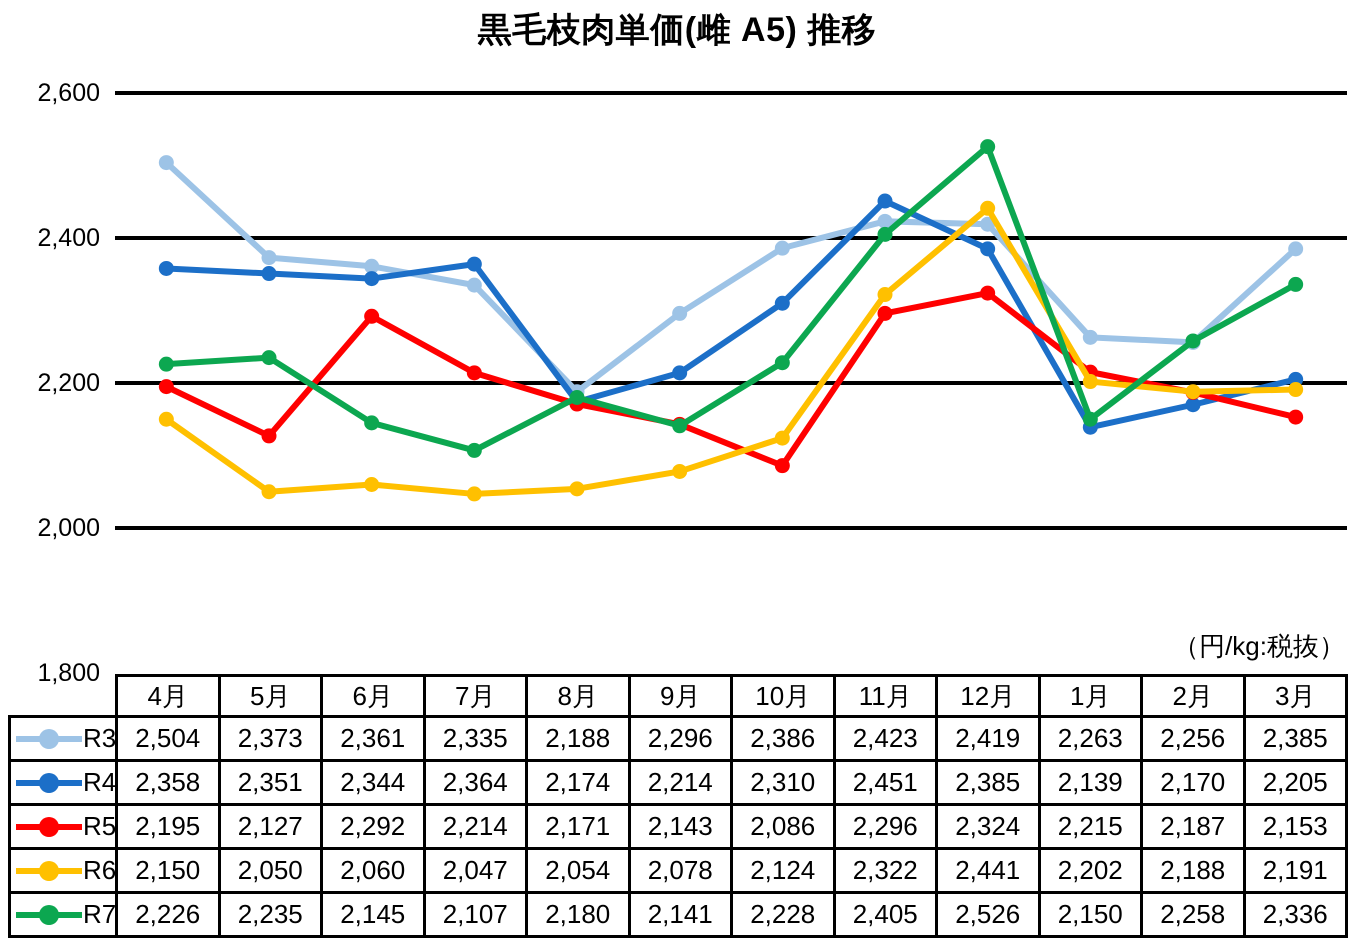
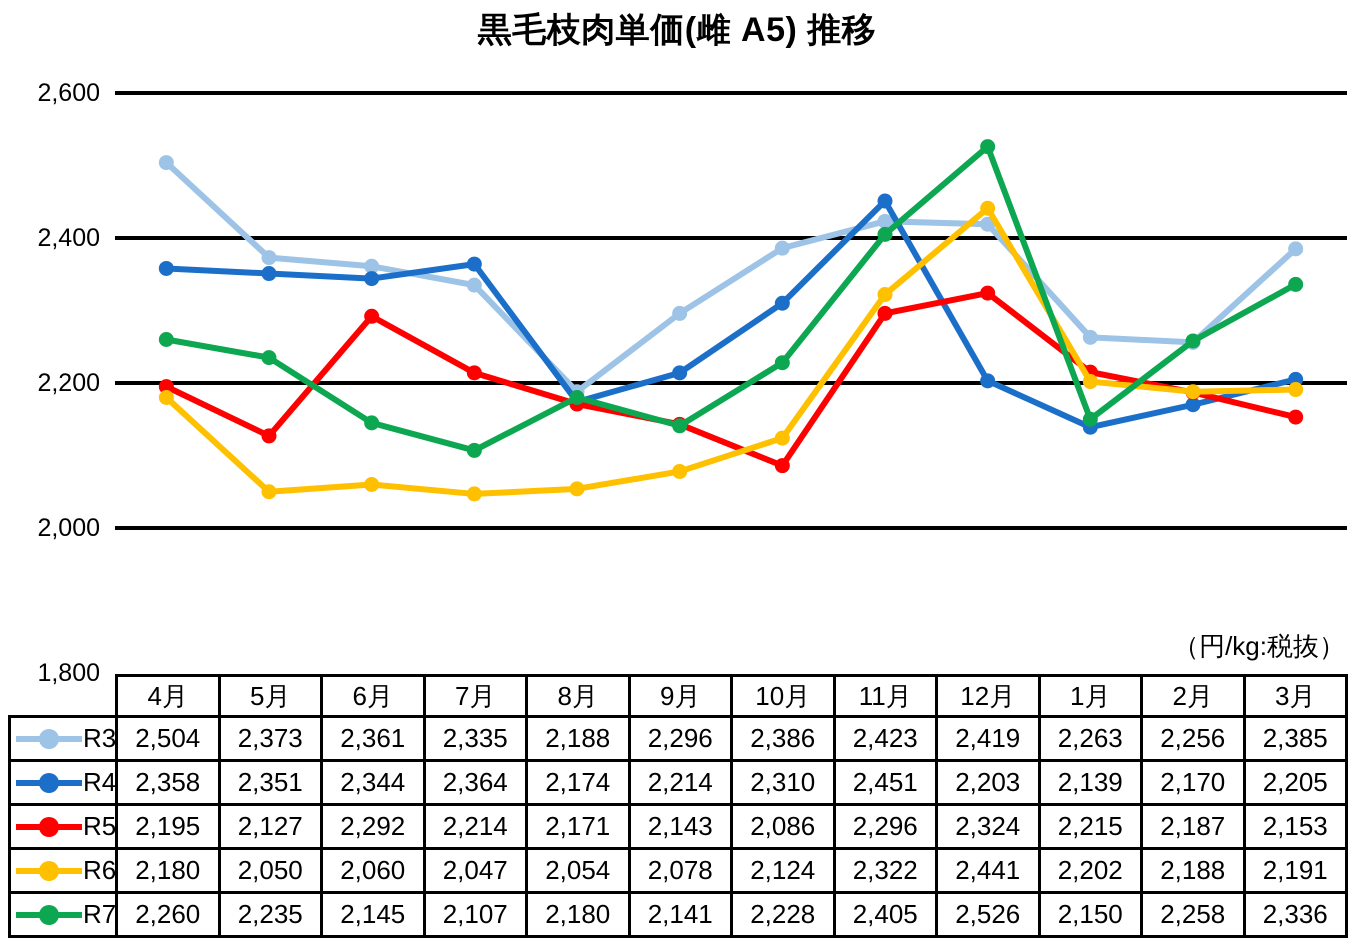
R6/4月: 2,150 -> 2,180
R7/4月: 2,226 -> 2,260
R4/12月: 2,385 -> 2,203
